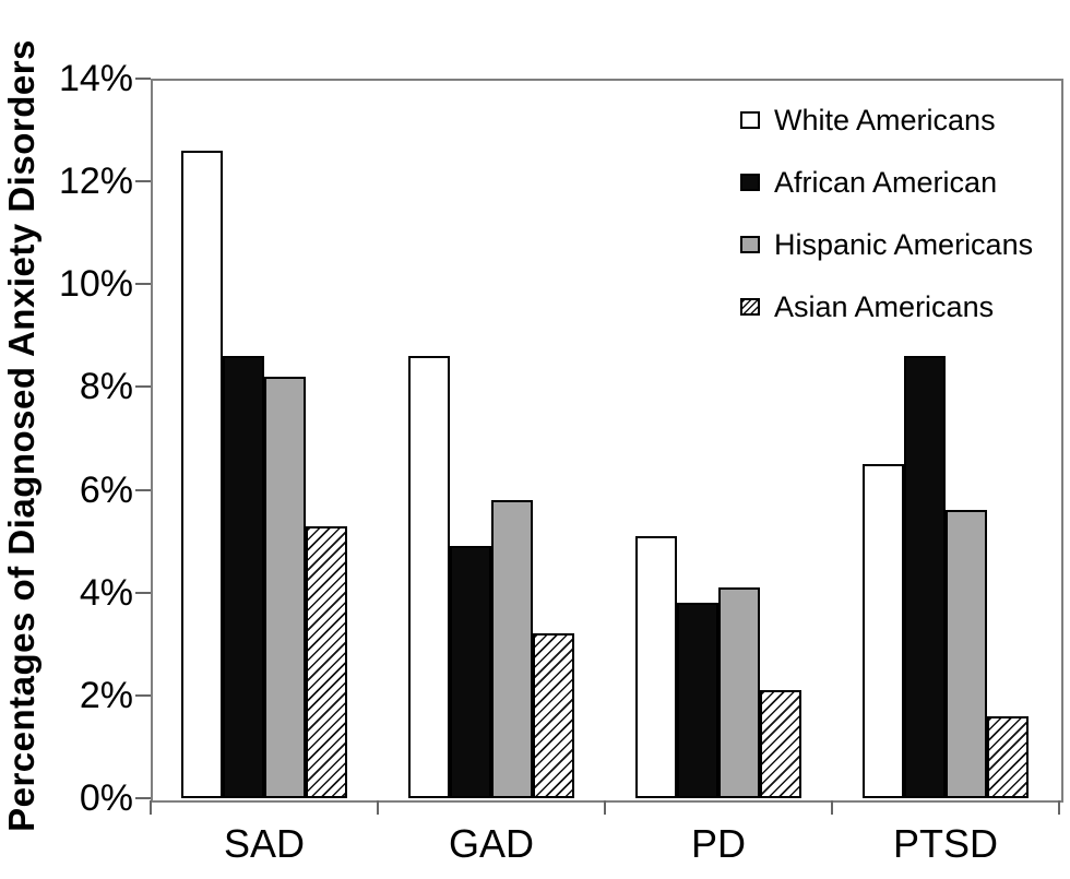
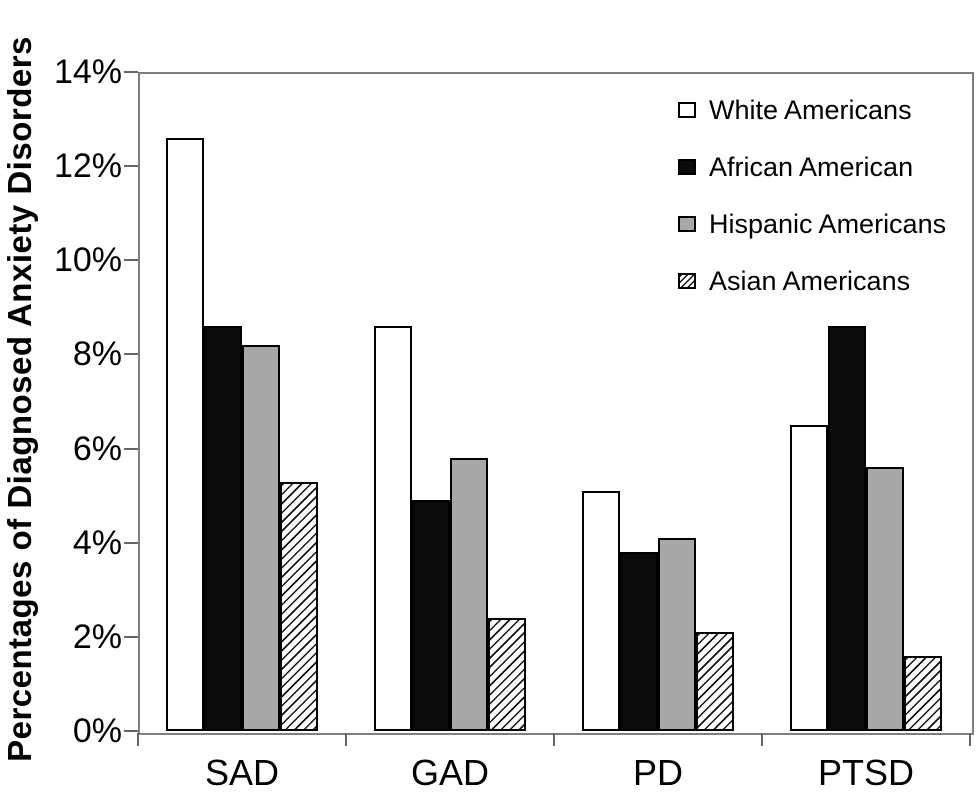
Asian Americans/GAD: 3.2% -> 2.4%
